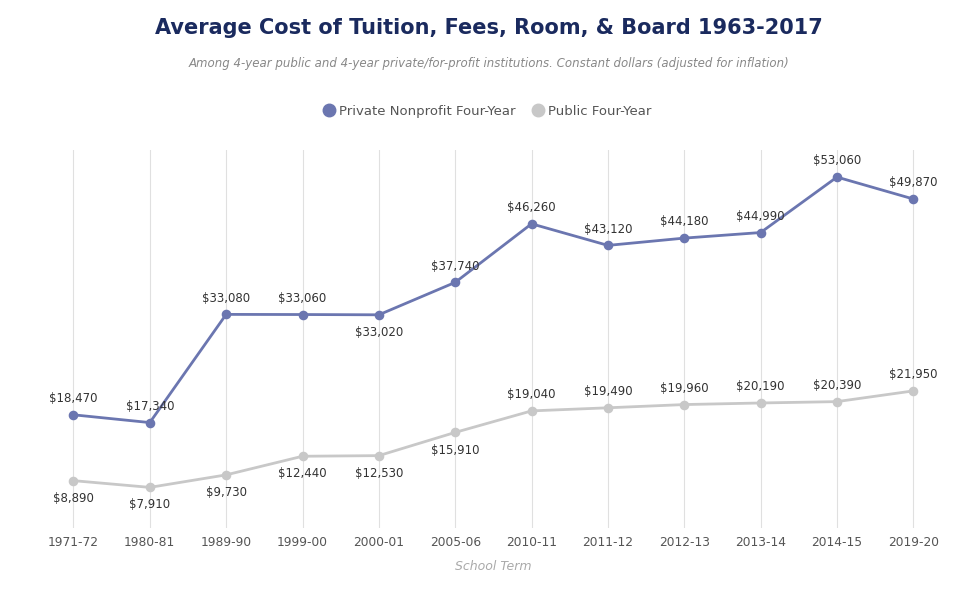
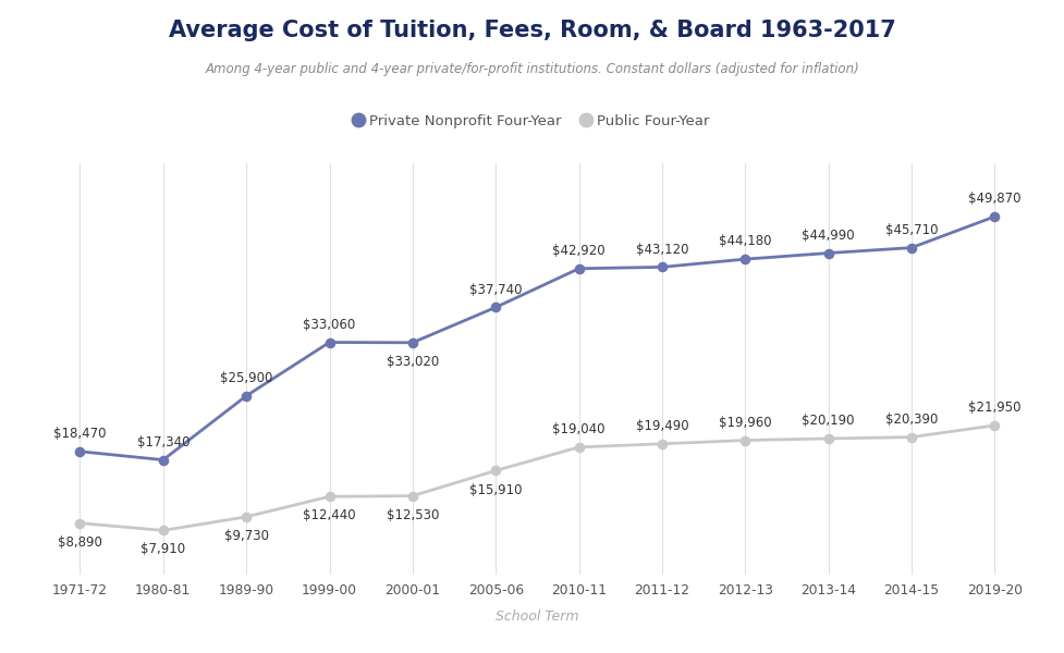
Private Nonprofit Four-Year/1989-90: $33,080 -> $25,900
Private Nonprofit Four-Year/2010-11: $46,260 -> $42,920
Private Nonprofit Four-Year/2014-15: $53,060 -> $45,710
